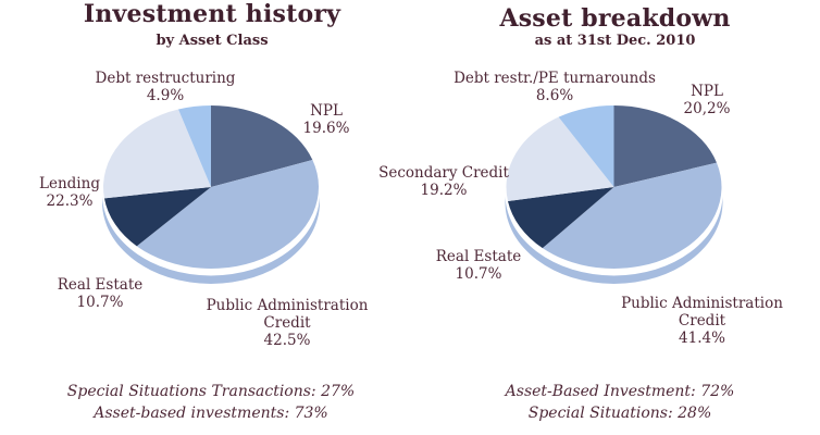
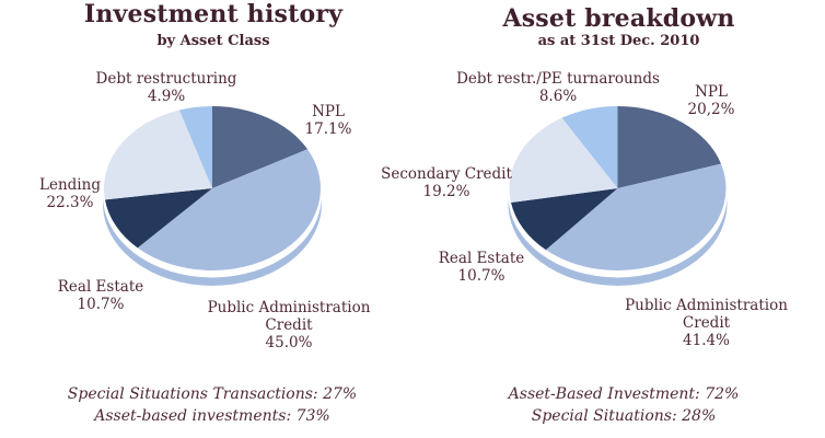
Investment history/NPL: 19.6% -> 17.1%
Investment history/Public Administration Credit: 42.5% -> 45.0%
